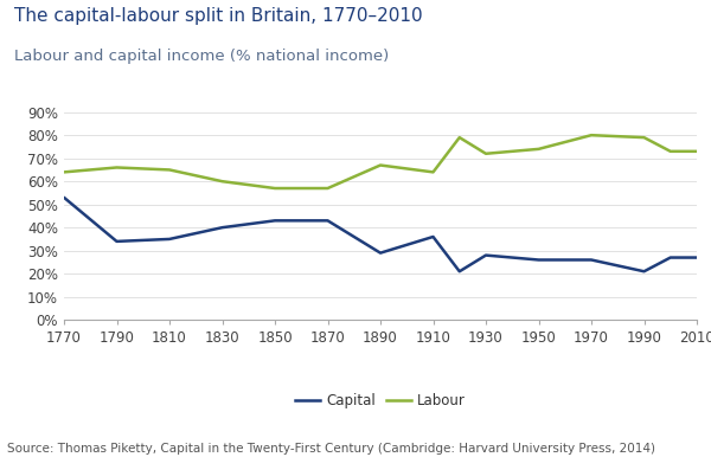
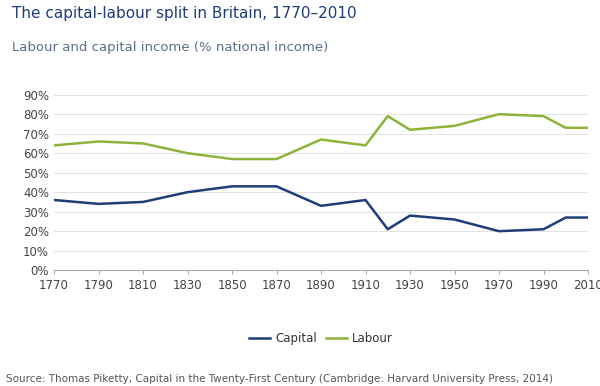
Capital/1770: 53% -> 36%
Capital/1890: 29% -> 33%
Capital/1970: 26% -> 20%
